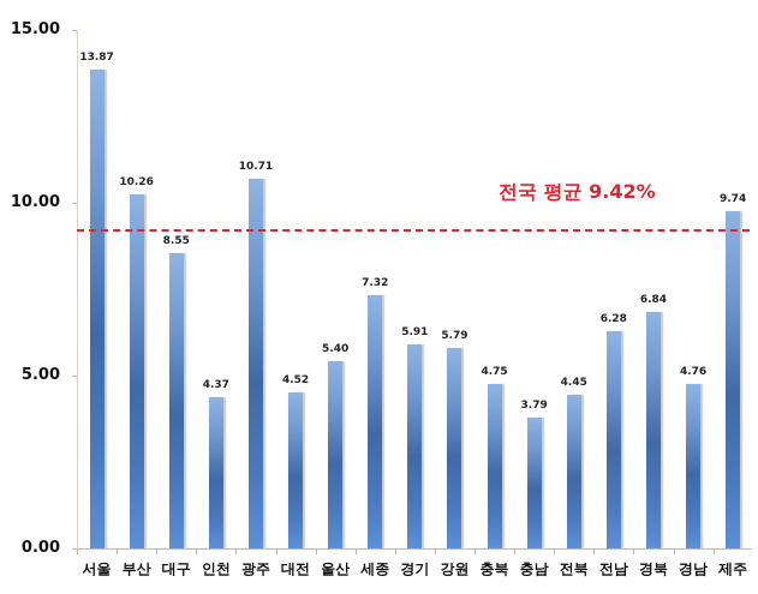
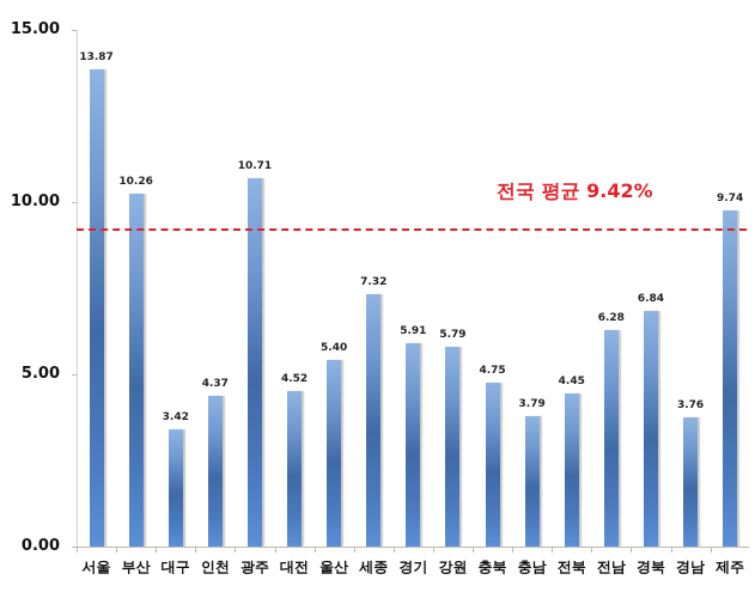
대구: 8.55 -> 3.42
경남: 4.76 -> 3.76
